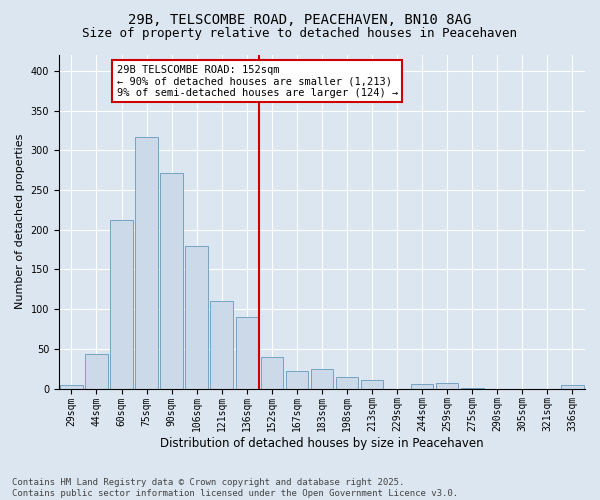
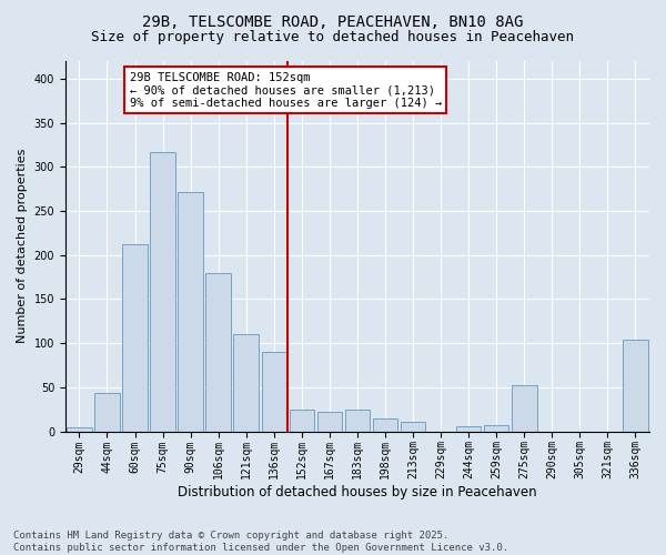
152sqm: 40 -> 24
275sqm: 1 -> 52
336sqm: 4 -> 104
